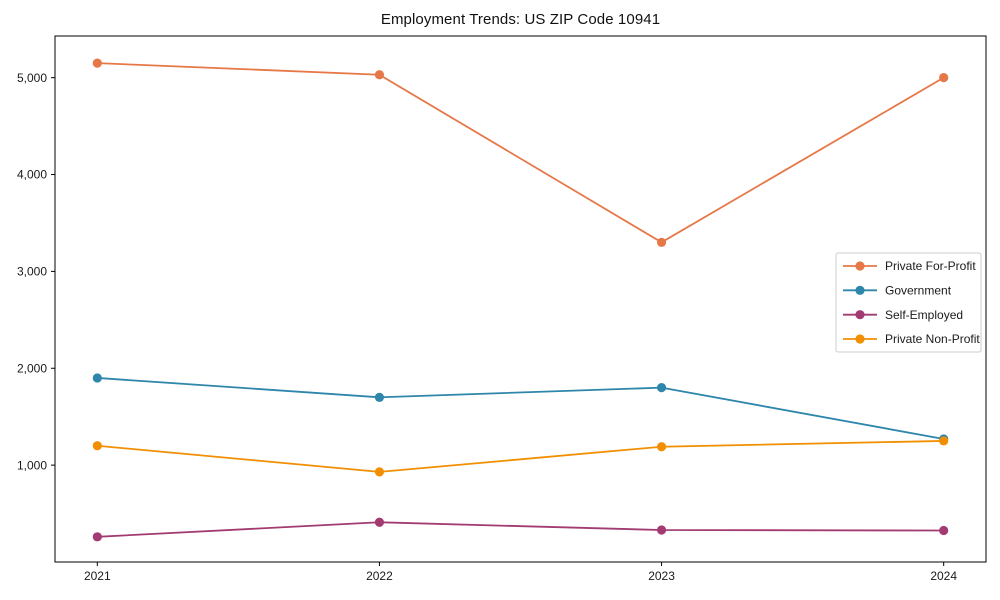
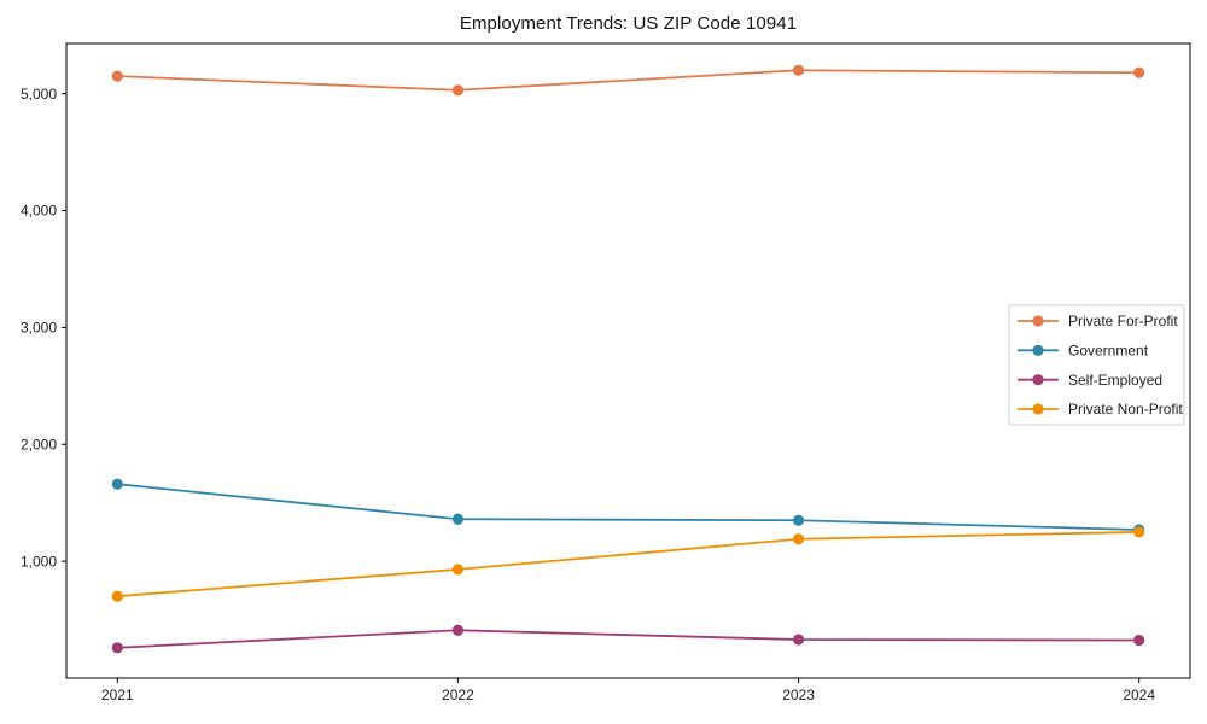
Government/2021: 1900 -> 1700
Private Non-Profit/2021: 1200 -> 700
Government/2022: 1700 -> 1400
Private For-Profit/2023: 3300 -> 5200
Government/2023: 1800 -> 1400
Private For-Profit/2024: 5000 -> 5200
